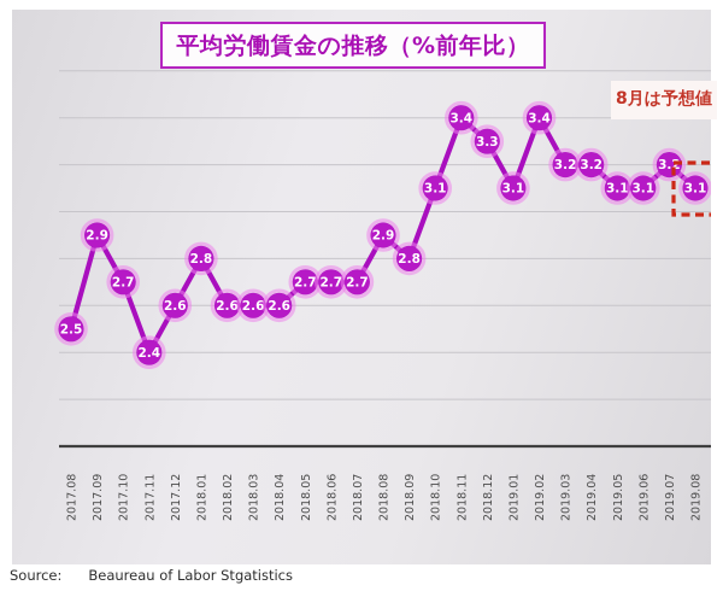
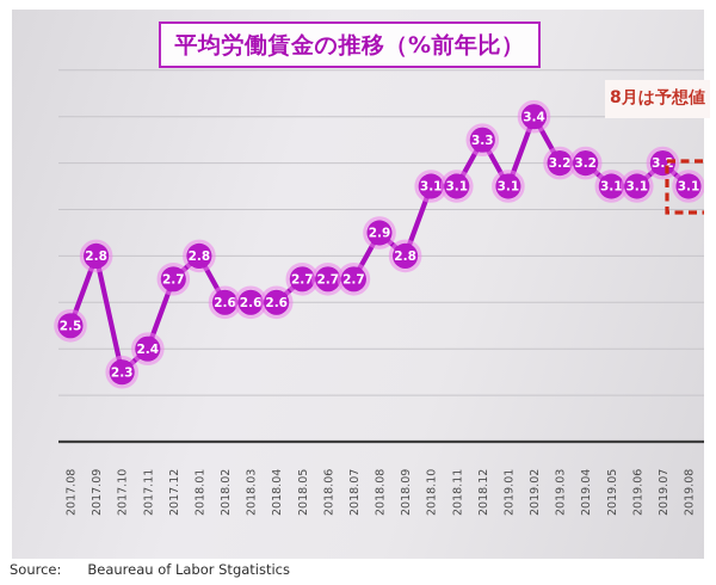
2017.09: 2.9 -> 2.8
2017.10: 2.7 -> 2.3
2017.12: 2.6 -> 2.7
2018.11: 3.4 -> 3.1
